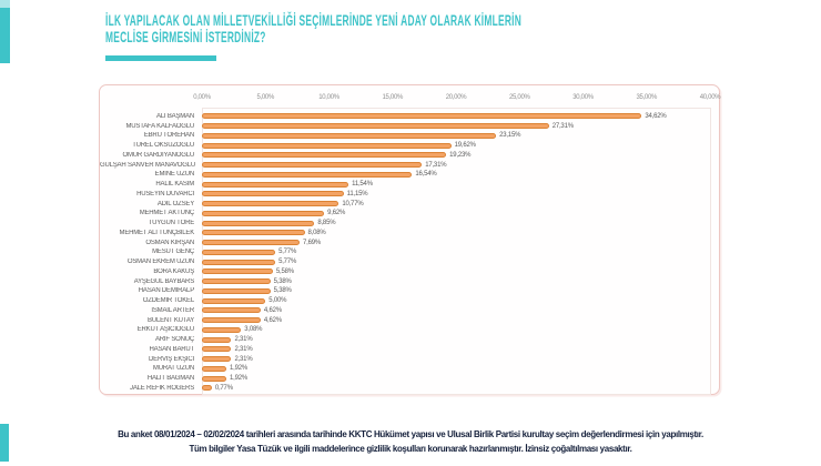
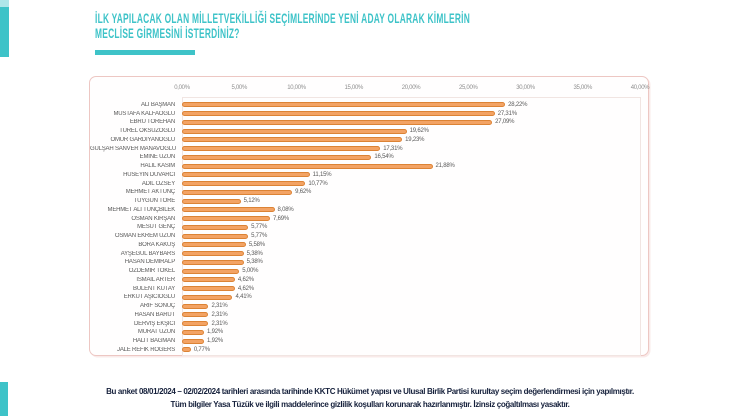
ALİ BAŞMAN: 34,62% -> 28,22%
EBRU TÖREHAN: 23,15% -> 27,09%
HALİL KASIM: 11,54% -> 21,88%
TUYGUN TÖRE: 8,85% -> 5,12%
ERKUT AŞICIOĞLU: 3,08% -> 4,41%
